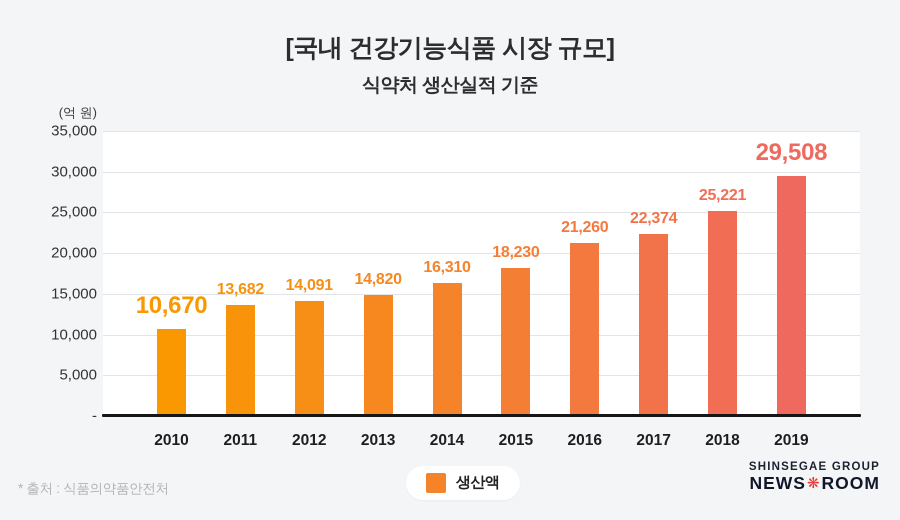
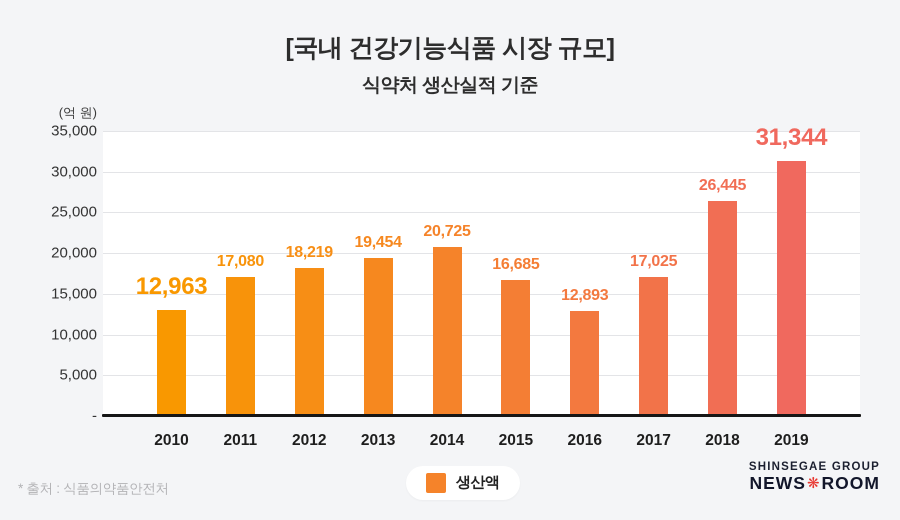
2010: 10,670 -> 12,963
2011: 13,682 -> 17,080
2012: 14,091 -> 18,219
2013: 14,820 -> 19,454
2014: 16,310 -> 20,725
2015: 18,230 -> 16,685
2016: 21,260 -> 12,893
2017: 22,374 -> 17,025
2018: 25,221 -> 26,445
2019: 29,508 -> 31,344
